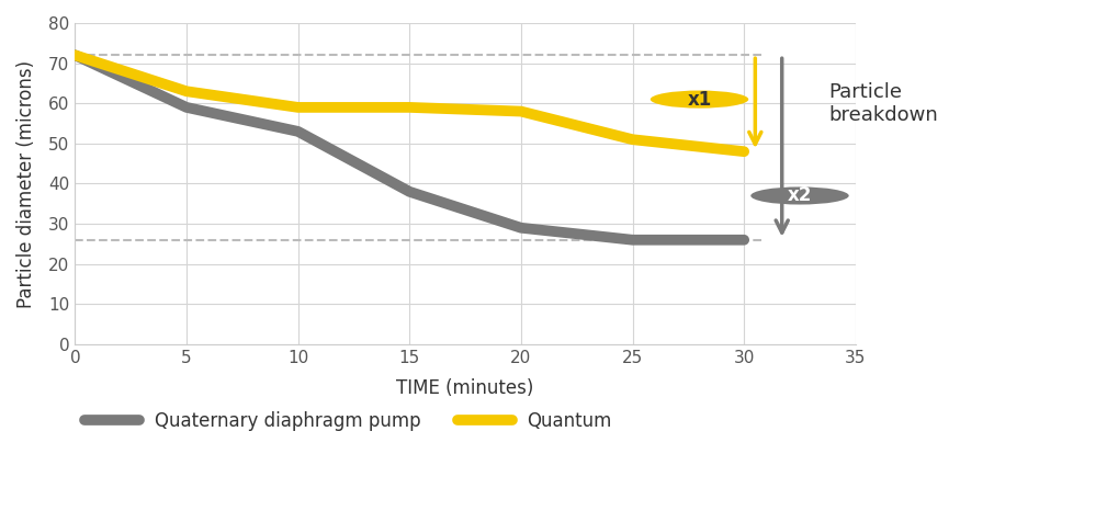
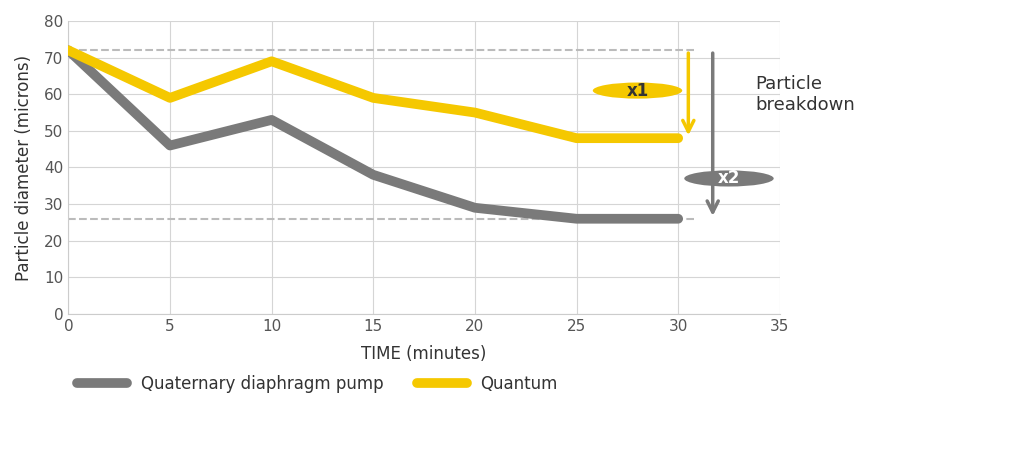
Quaternary diaphragm pump/5: 59 -> 46
Quantum/5: 63 -> 59
Quantum/10: 59 -> 69
Quantum/20: 58 -> 55
Quantum/25: 51 -> 48
